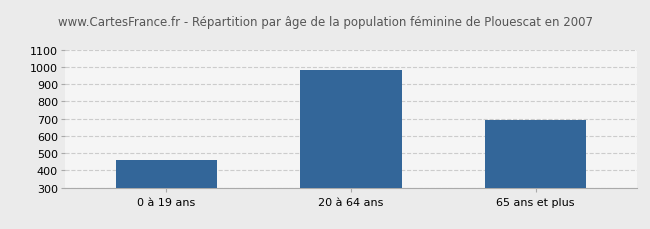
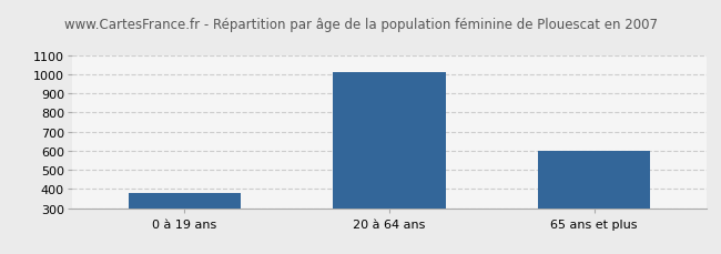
0 à 19 ans: 460 -> 380
20 à 64 ans: 980 -> 1010
65 ans et plus: 690 -> 600
